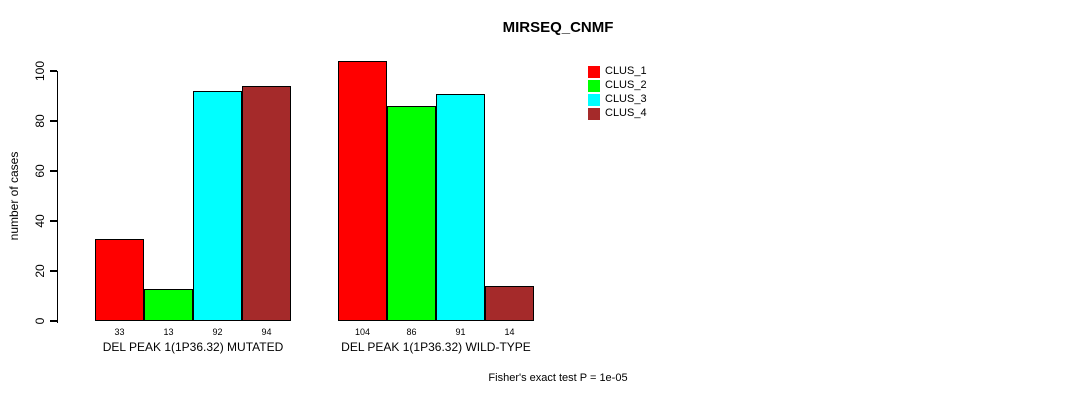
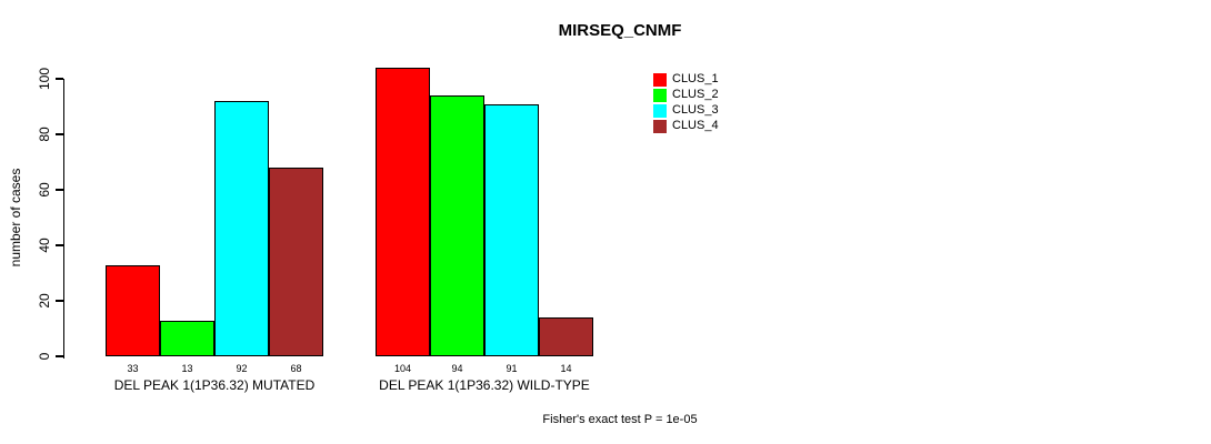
CLUS_4/DEL PEAK 1(1P36.32) MUTATED: 94 -> 68
CLUS_2/DEL PEAK 1(1P36.32) WILD-TYPE: 86 -> 94
